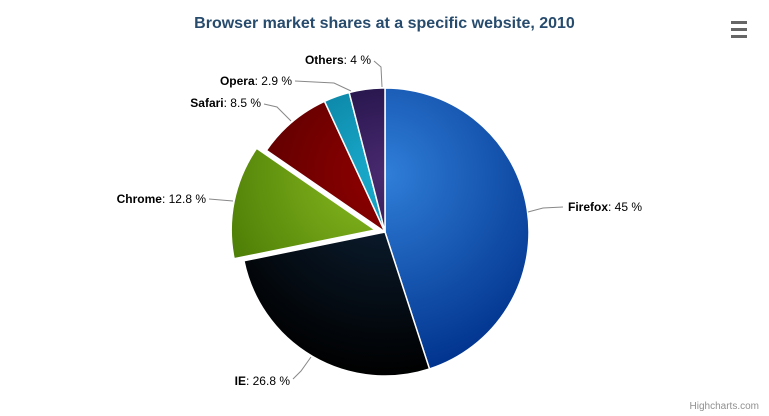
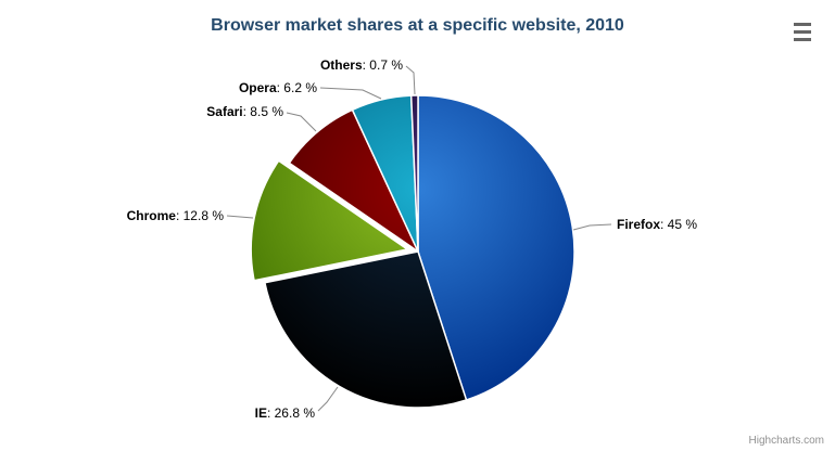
Opera: 2.9 -> 6.2
Others: 4 -> 0.7
